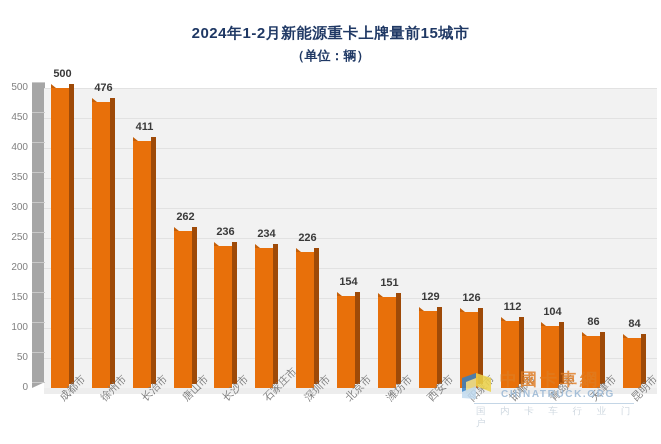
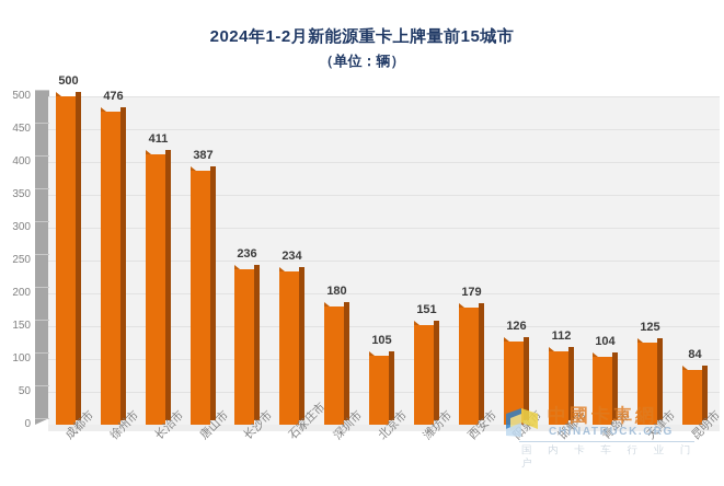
唐山市: 262 -> 387
深圳市: 226 -> 180
北京市: 154 -> 105
西安市: 129 -> 179
天津市: 86 -> 125
